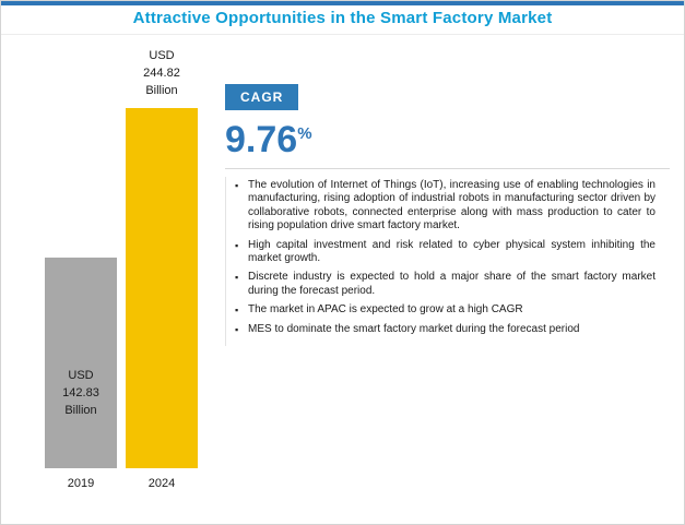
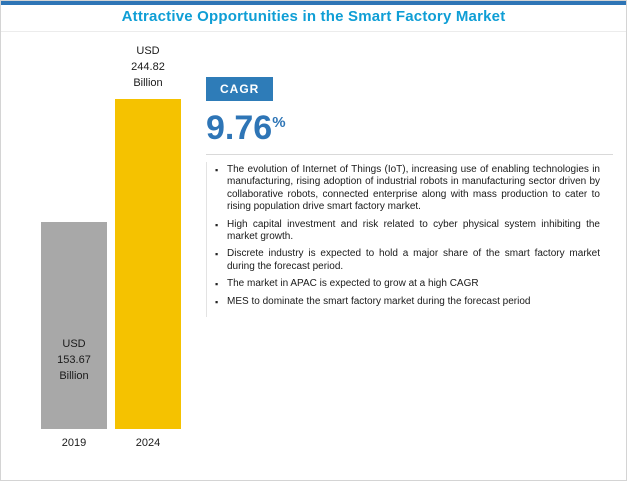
2019: 142.83 -> 153.67
